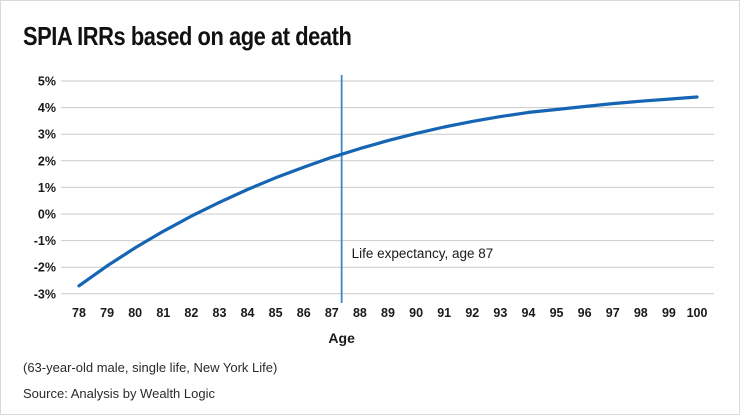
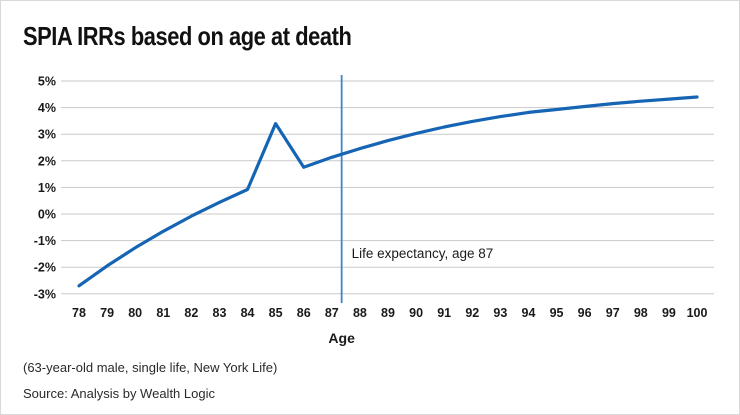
85: 1.4% -> 3.4%
